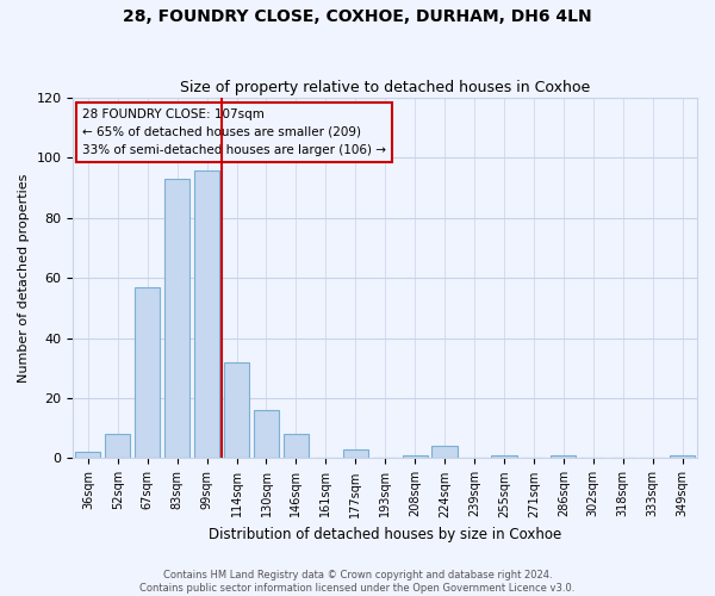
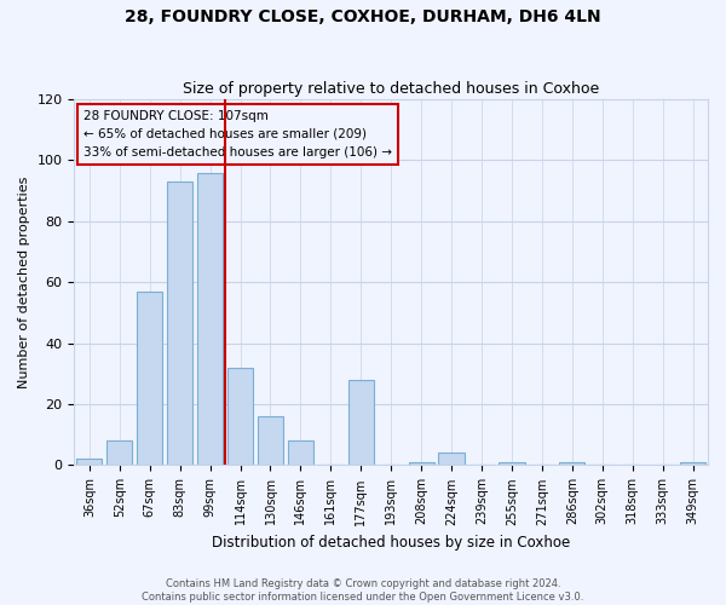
177sqm: 3 -> 28
